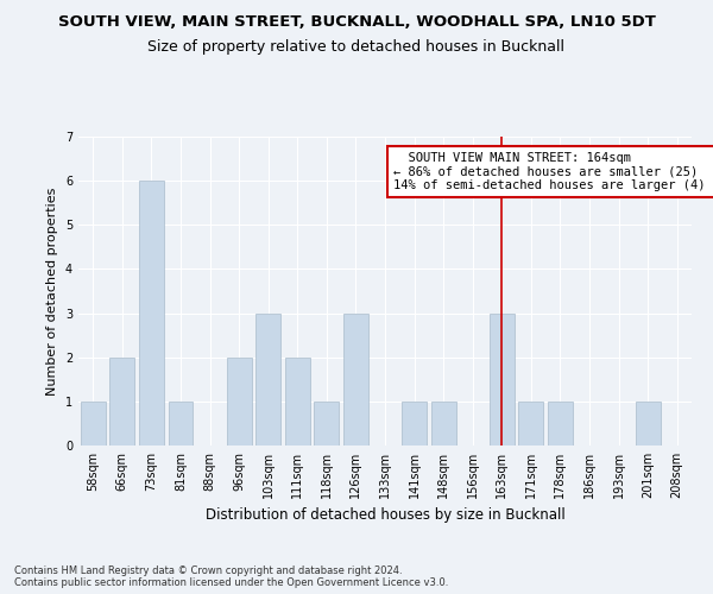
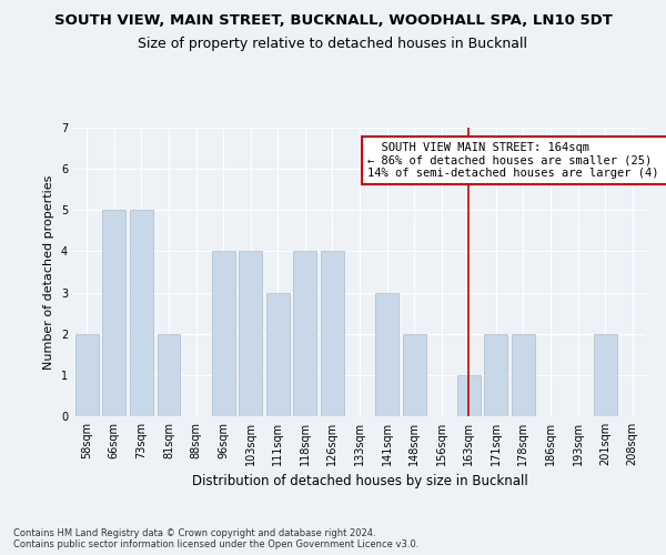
58sqm: 1 -> 2
66sqm: 2 -> 5
73sqm: 6 -> 5
81sqm: 1 -> 2
96sqm: 2 -> 4
103sqm: 3 -> 4
111sqm: 2 -> 3
118sqm: 1 -> 4
126sqm: 3 -> 4
141sqm: 1 -> 3
148sqm: 1 -> 2
163sqm: 3 -> 1
171sqm: 1 -> 2
178sqm: 1 -> 2
201sqm: 1 -> 2
